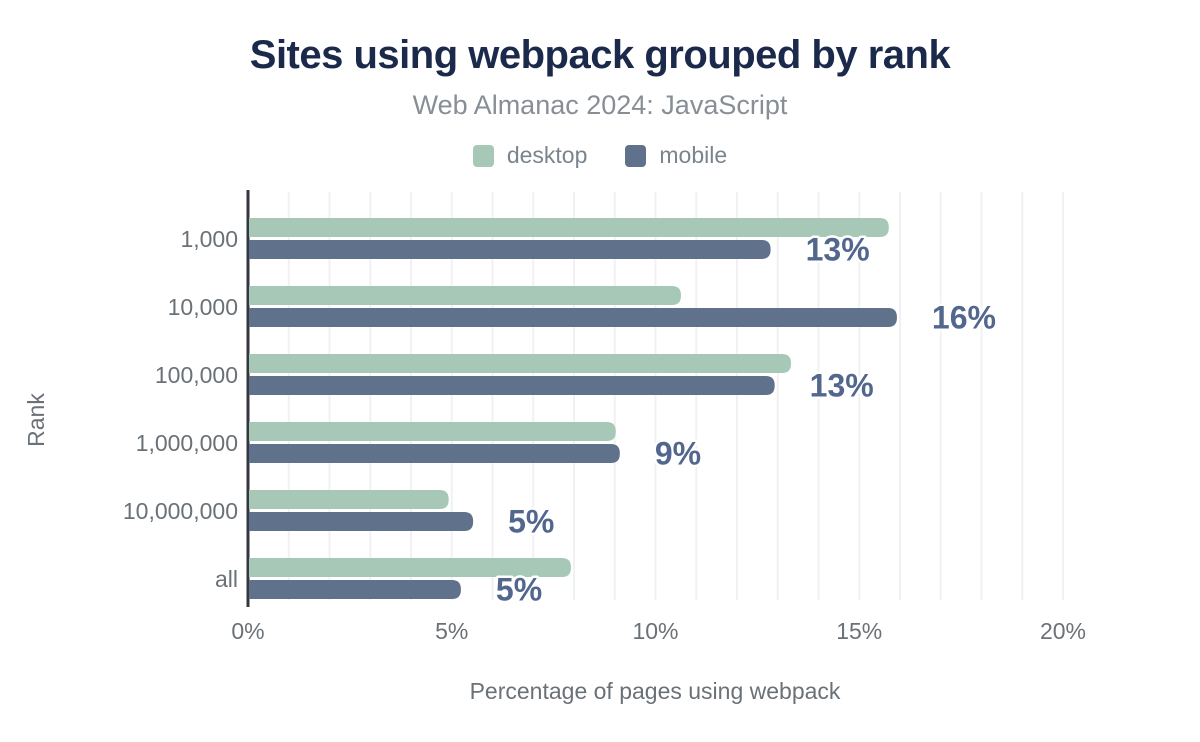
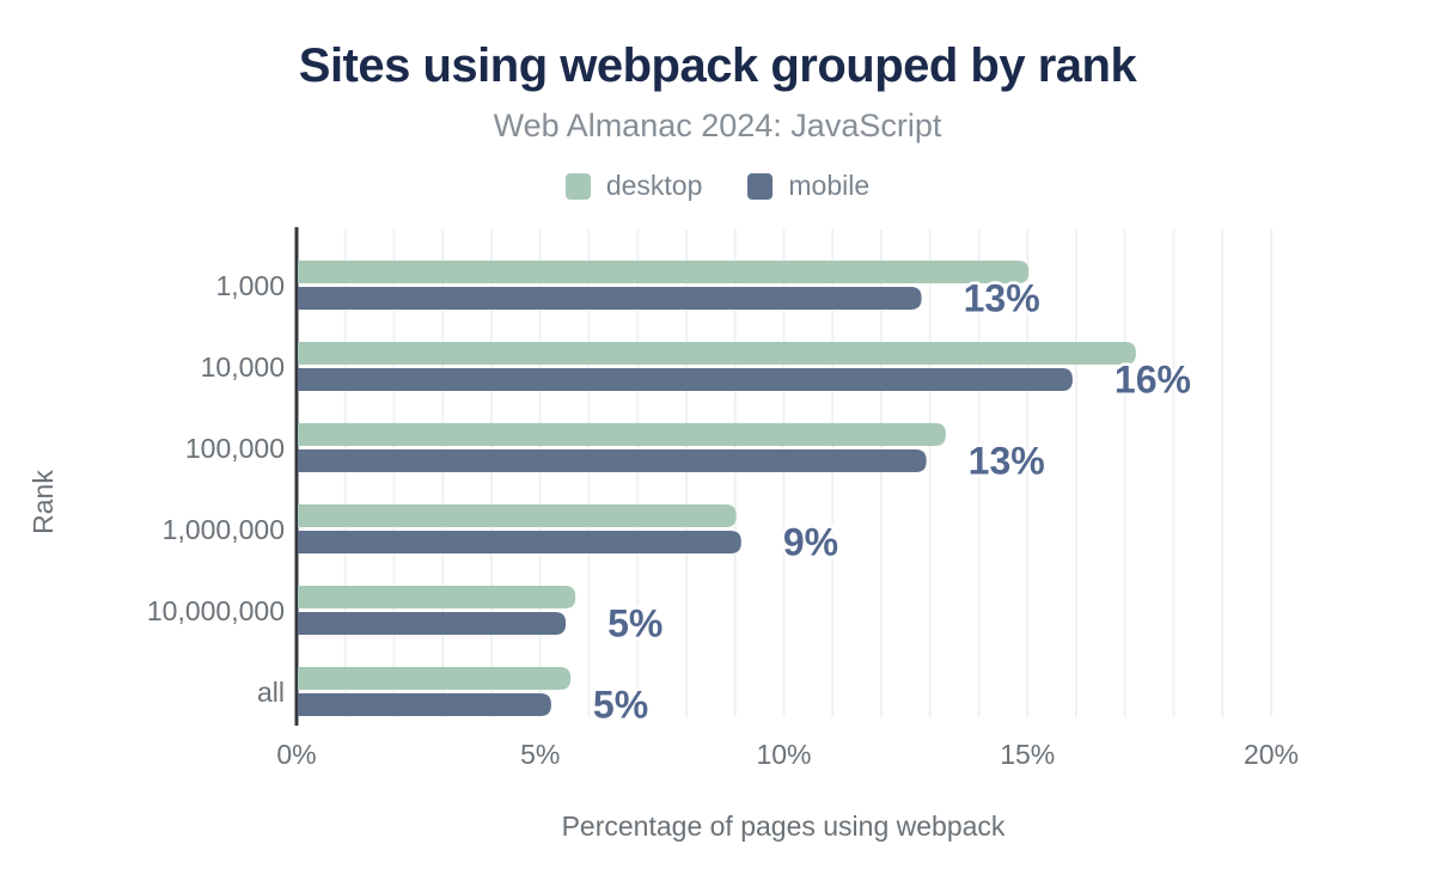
desktop/1,000: 15.7% -> 15.0%
desktop/10,000: 10.6% -> 17.2%
desktop/10,000,000: 4.9% -> 5.7%
desktop/all: 7.9% -> 5.6%
